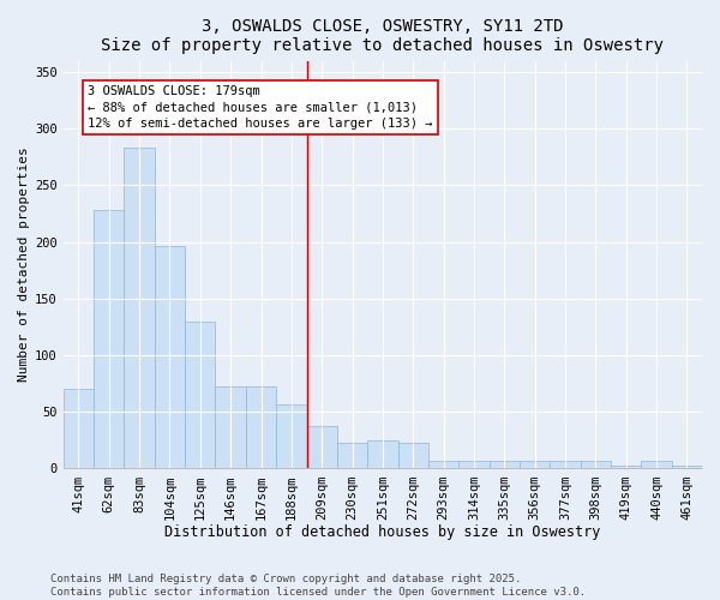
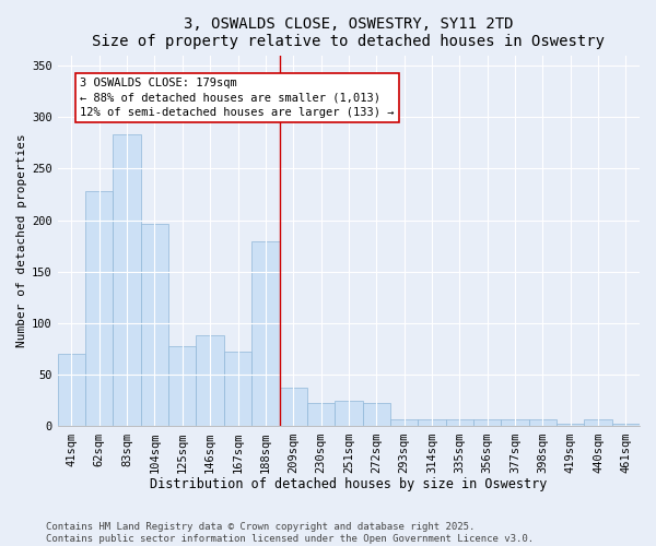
125sqm: 130 -> 78
146sqm: 73 -> 88
188sqm: 57 -> 180
